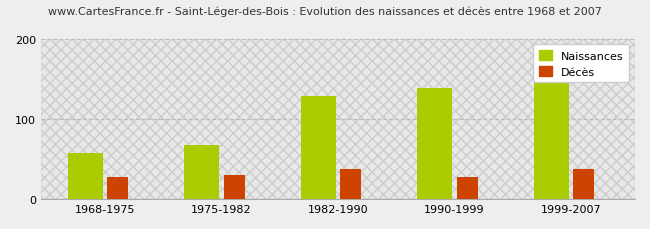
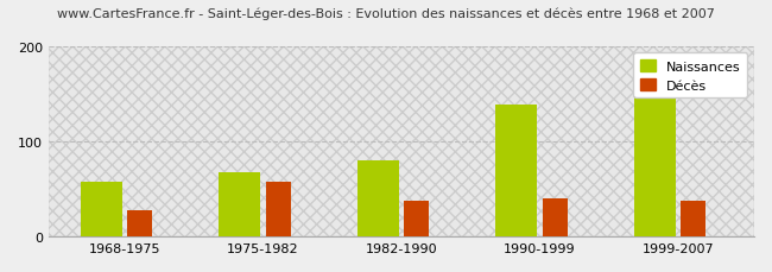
Décès/1975-1982: 30 -> 58
Naissances/1982-1990: 128 -> 80
Décès/1990-1999: 28 -> 40
